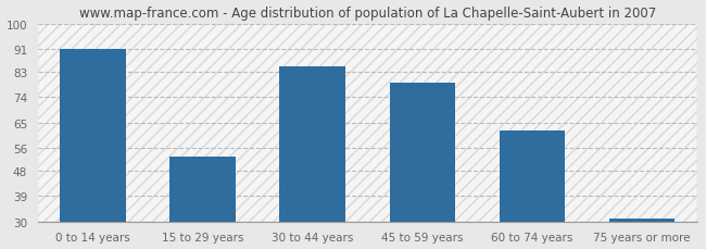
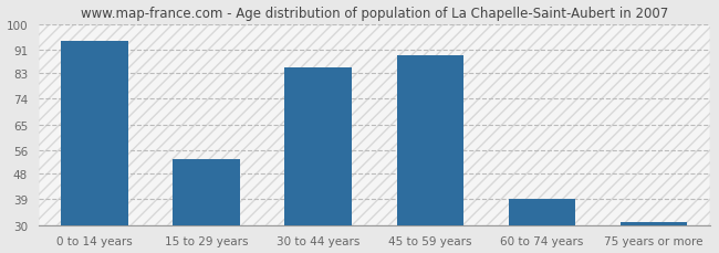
0 to 14 years: 91 -> 94
45 to 59 years: 79 -> 89
60 to 74 years: 62 -> 39
